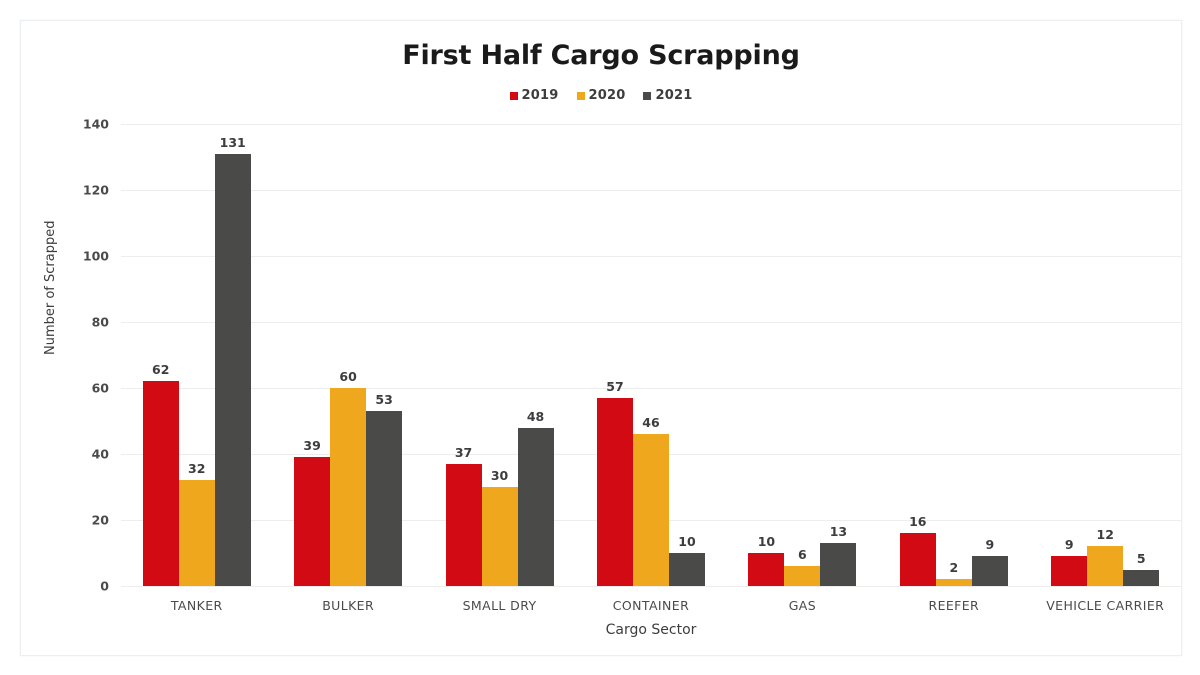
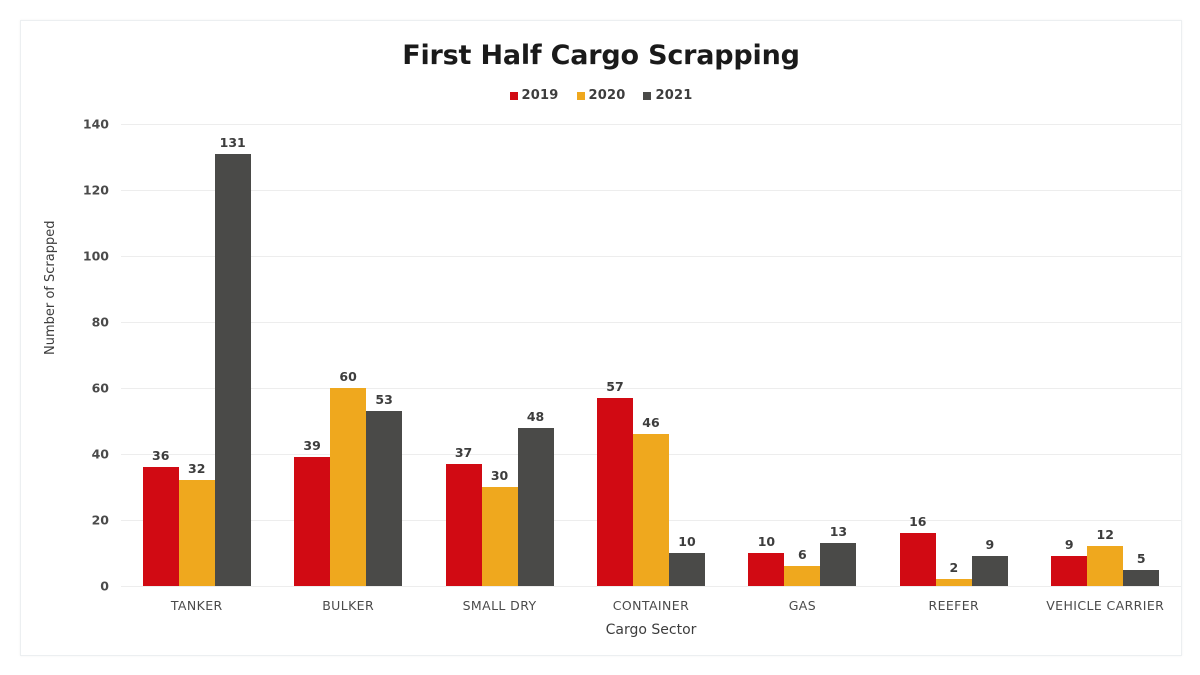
2019/TANKER: 62 -> 36
